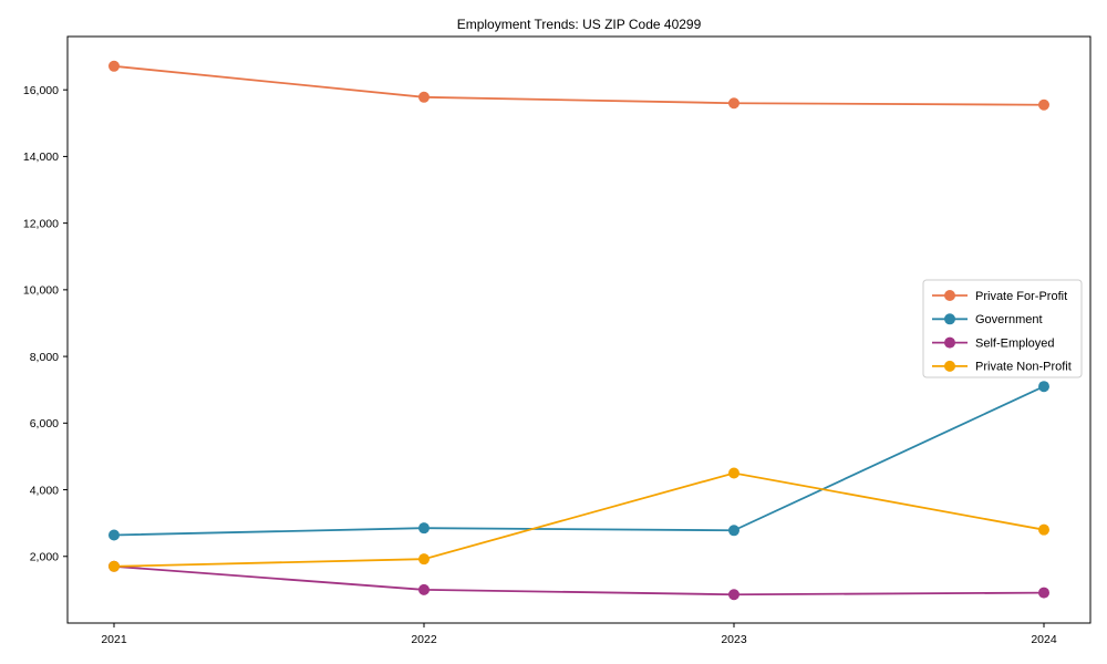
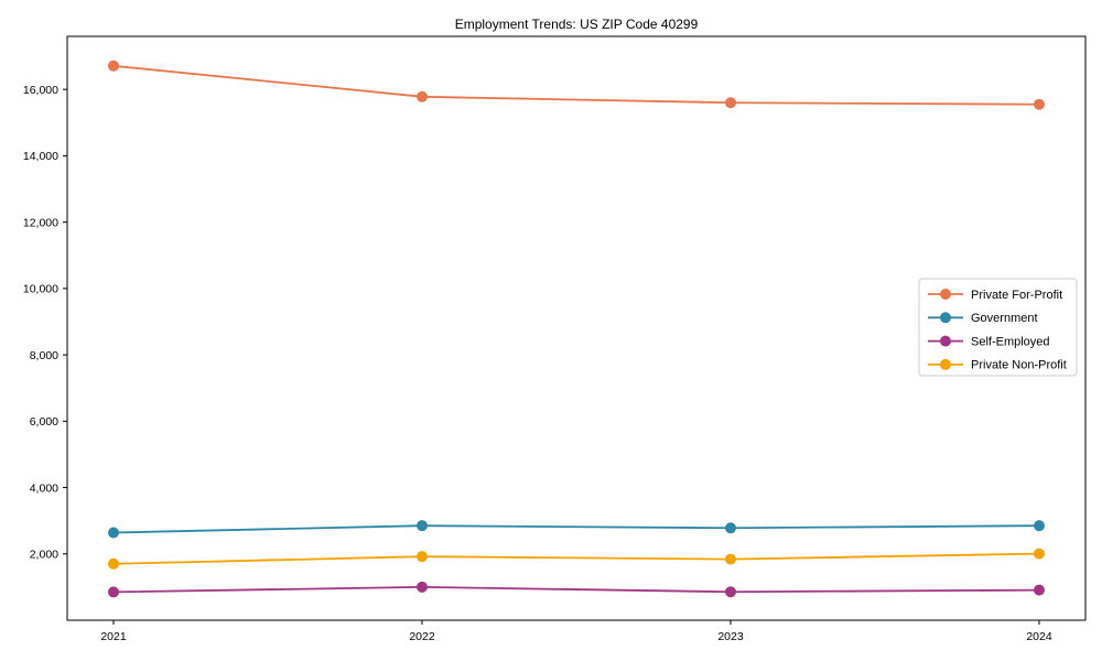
Self-Employed/2021: 1700 -> 800
Private Non-Profit/2023: 4500 -> 1800
Government/2024: 7100 -> 2800
Private Non-Profit/2024: 2800 -> 2000
